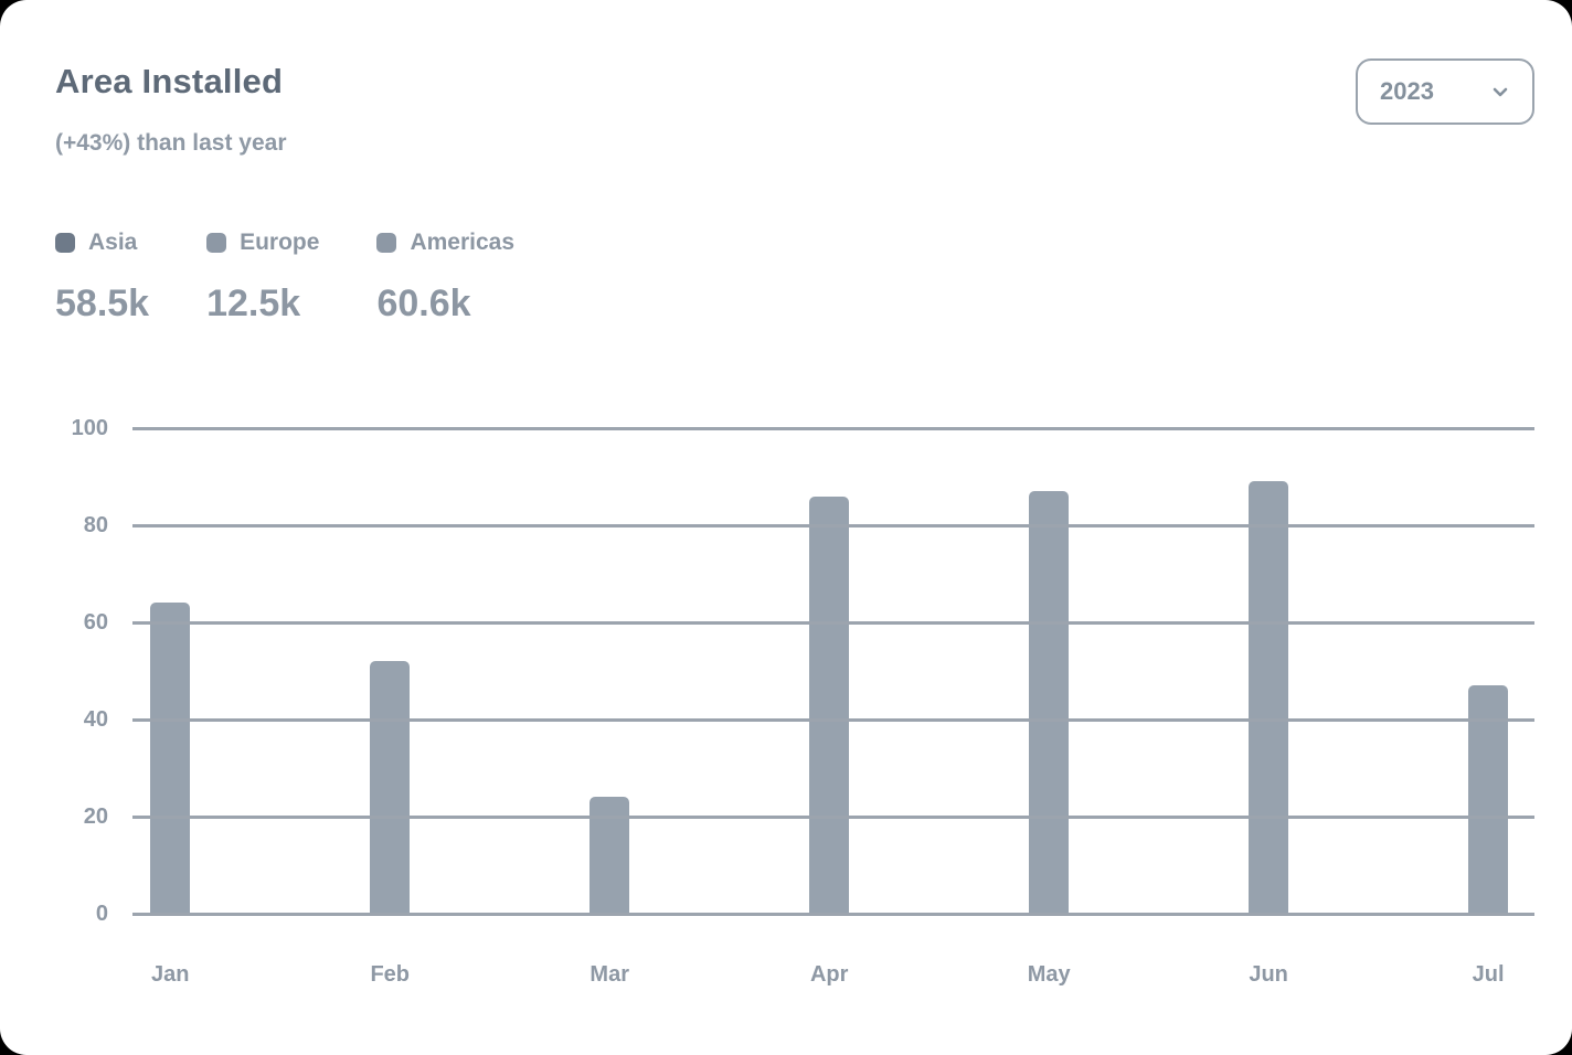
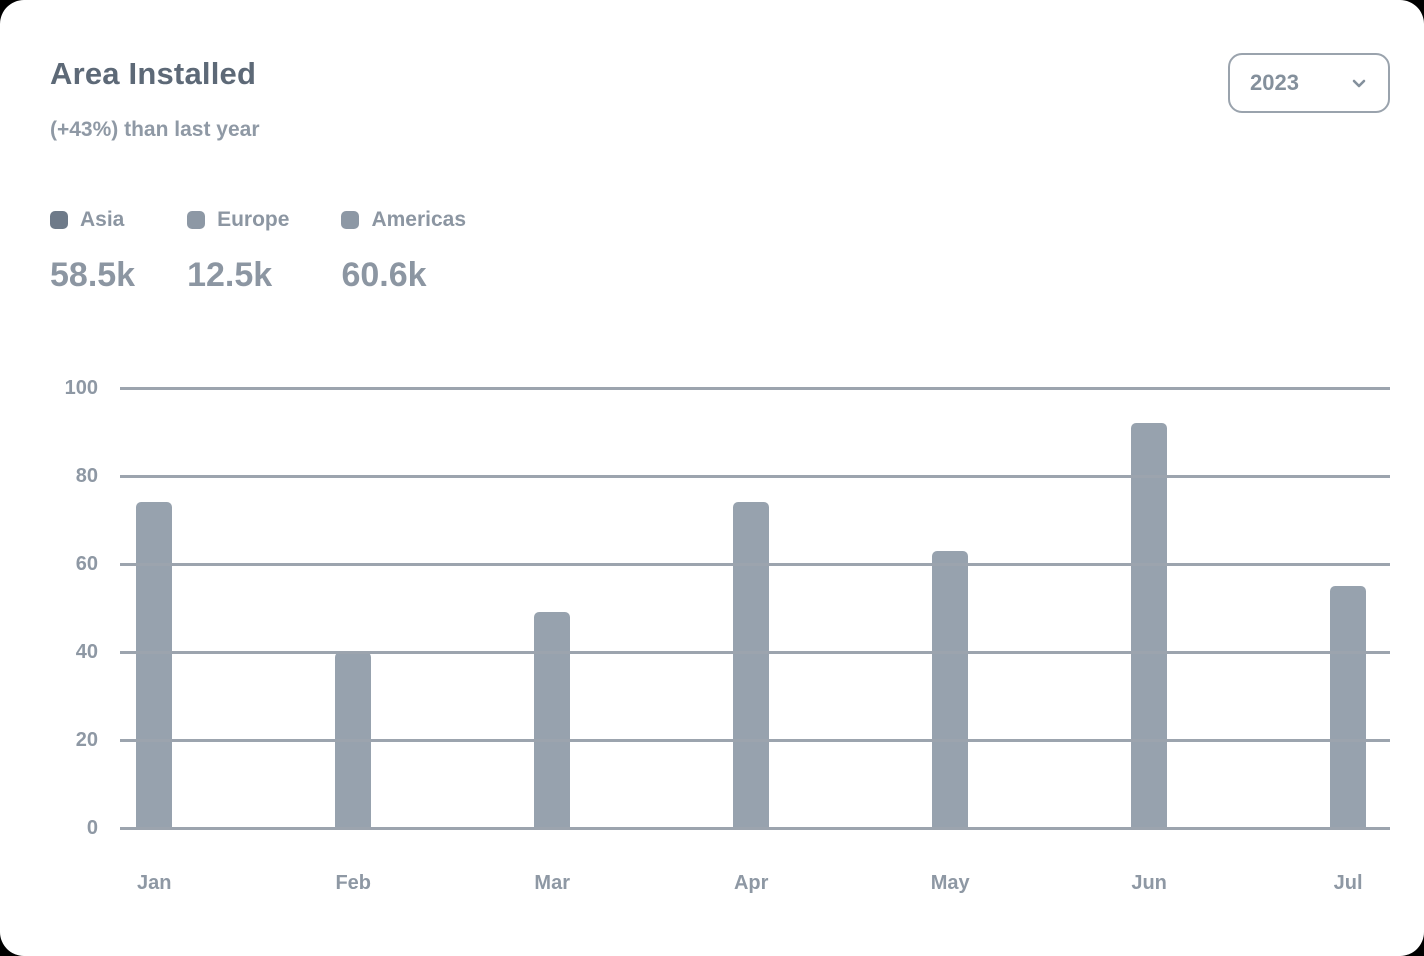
Jan: 64 -> 74
Feb: 52 -> 40
Mar: 24 -> 49
Apr: 86 -> 74
May: 87 -> 63
Jun: 89 -> 92
Jul: 47 -> 55
